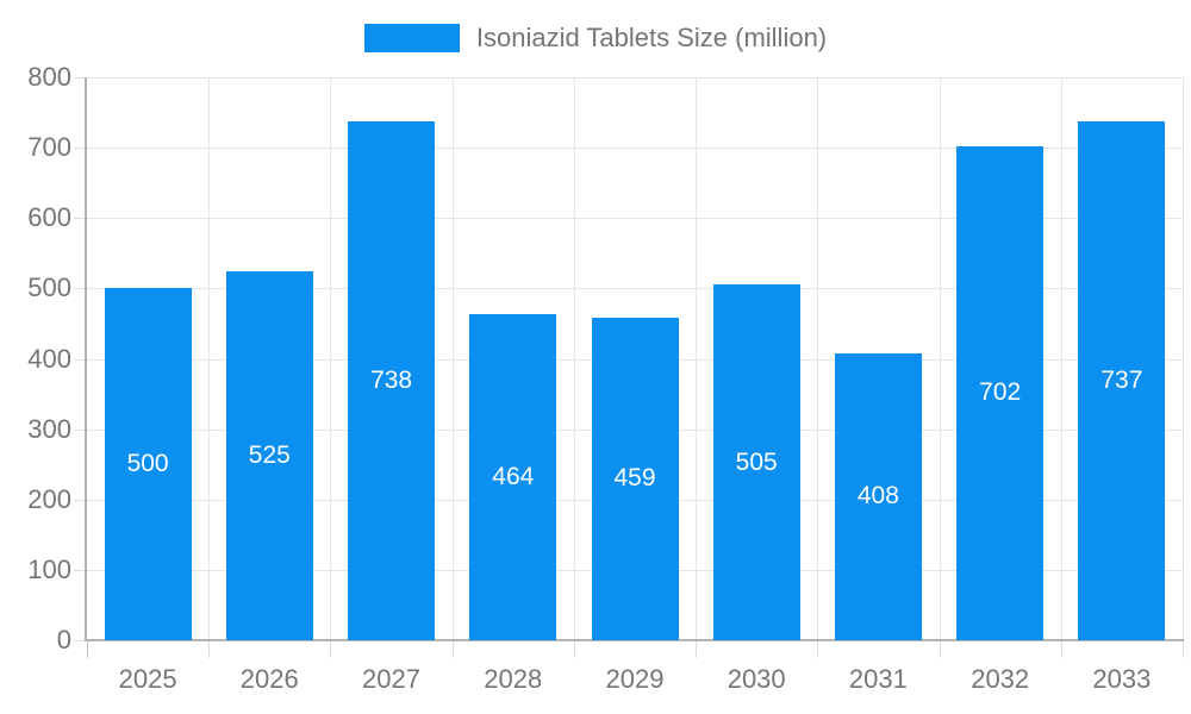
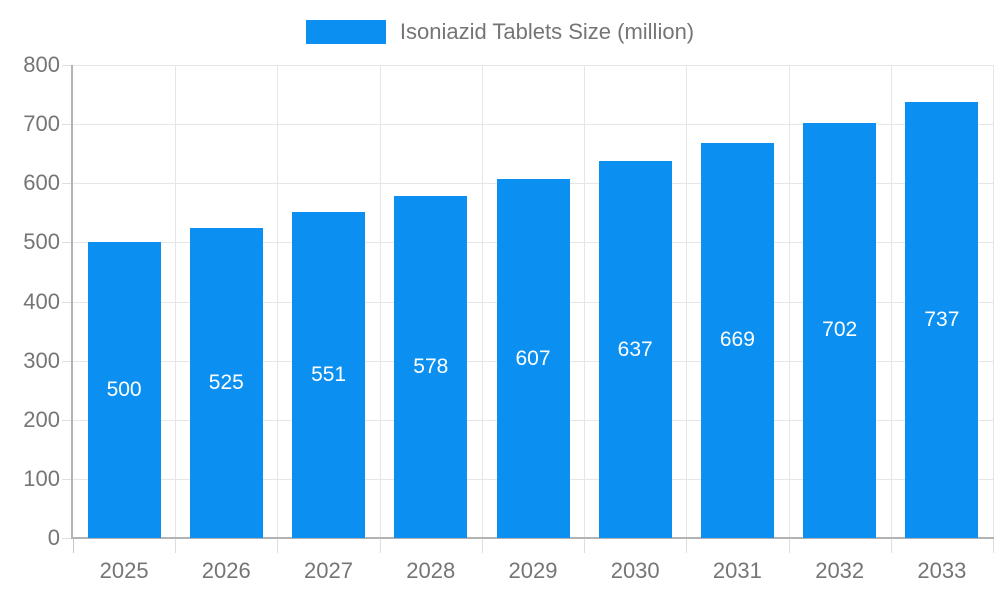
2027: 738 -> 551
2028: 464 -> 578
2029: 459 -> 607
2030: 505 -> 637
2031: 408 -> 669
